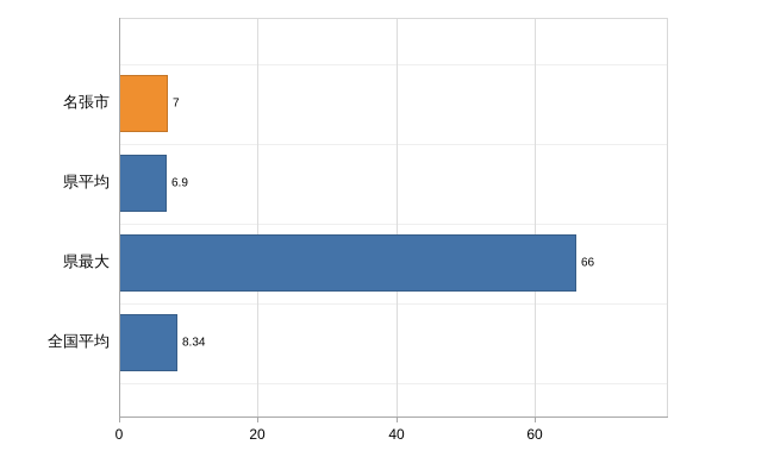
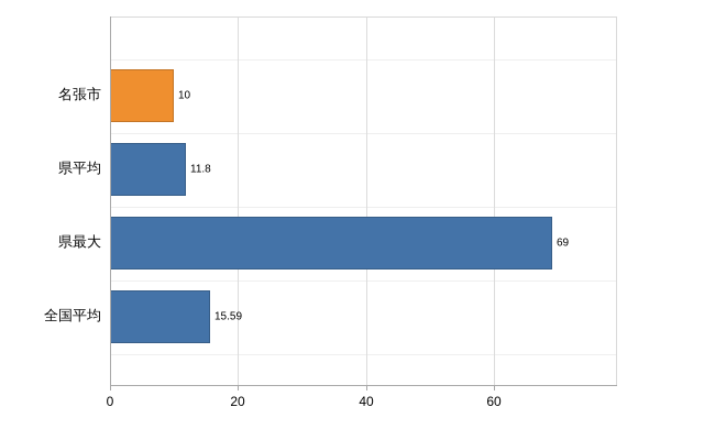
名張市: 7 -> 10
県平均: 6.9 -> 11.8
県最大: 66 -> 69
全国平均: 8.34 -> 15.59
